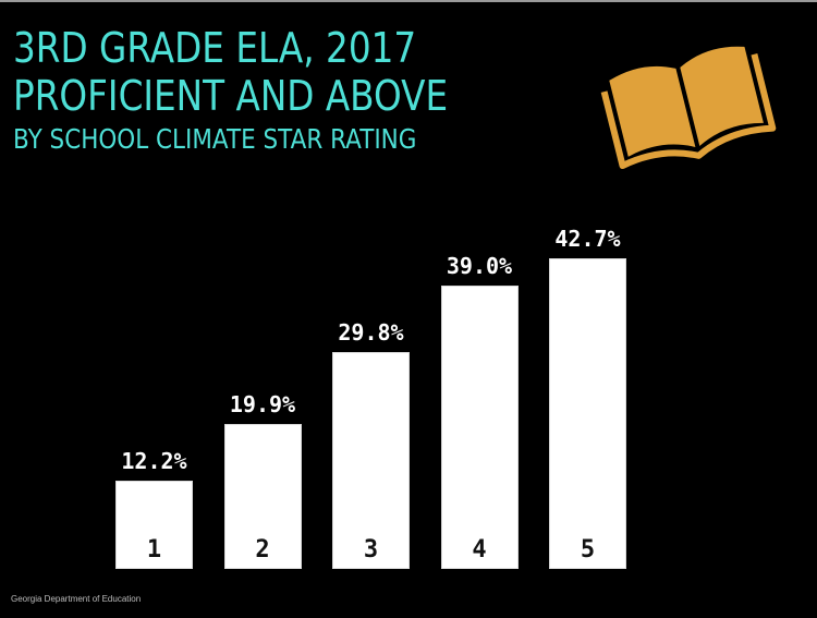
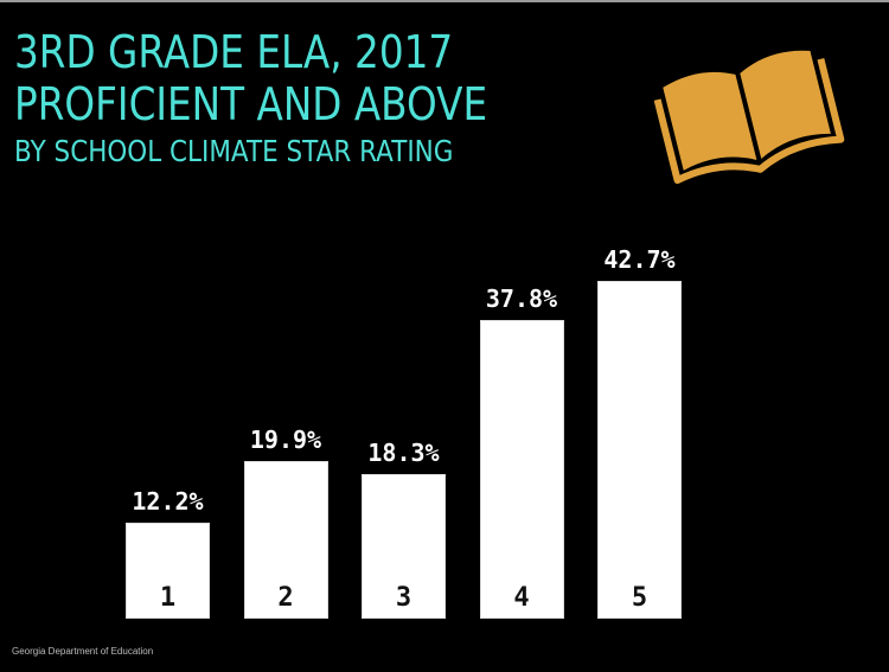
3: 29.8% -> 18.3%
4: 39.0% -> 37.8%
